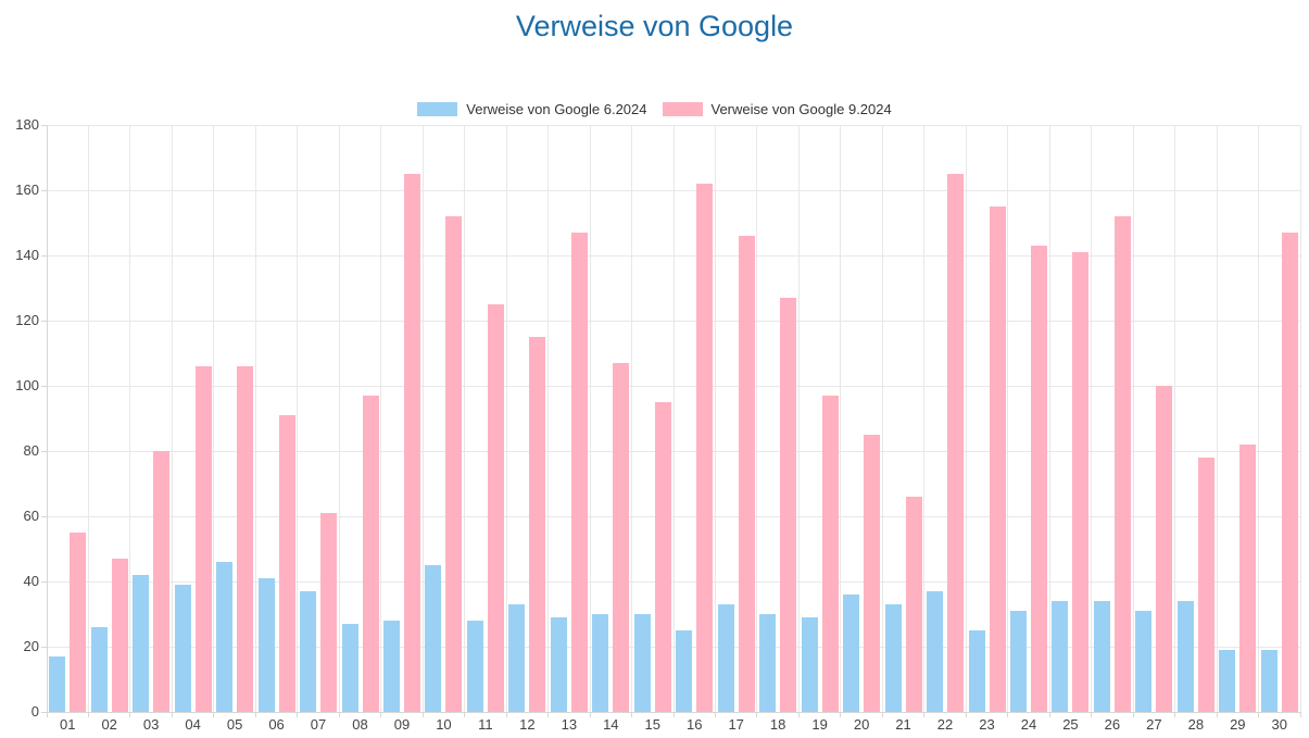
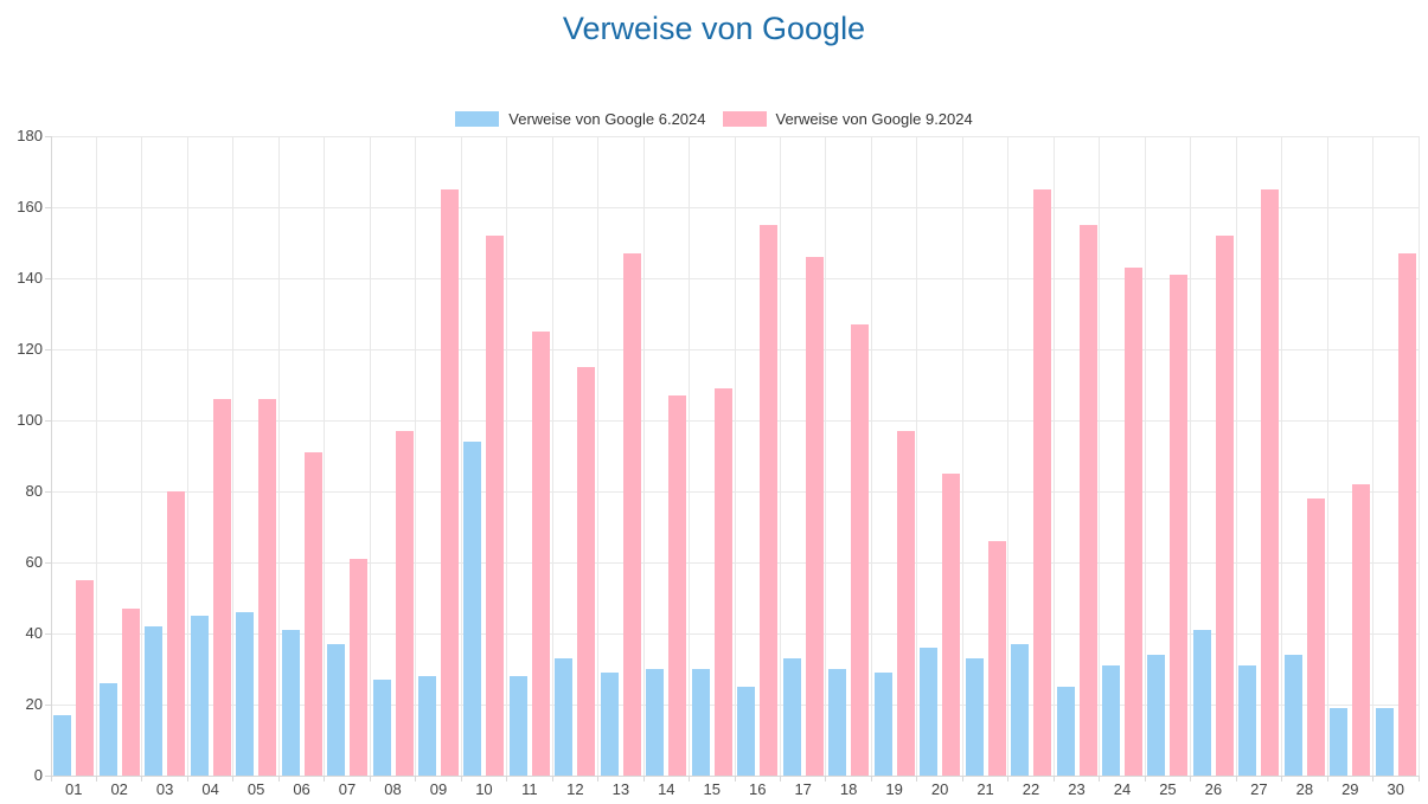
Verweise von Google 6.2024/04: 39 -> 45
Verweise von Google 6.2024/10: 45 -> 94
Verweise von Google 9.2024/15: 95 -> 109
Verweise von Google 9.2024/16: 162 -> 155
Verweise von Google 6.2024/26: 34 -> 41
Verweise von Google 9.2024/27: 100 -> 165
